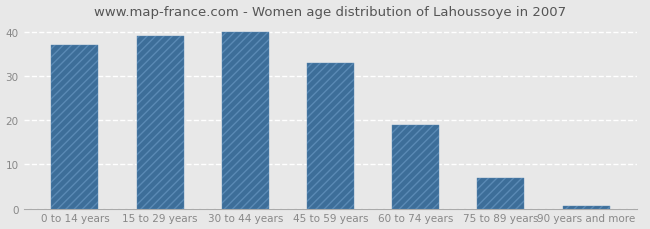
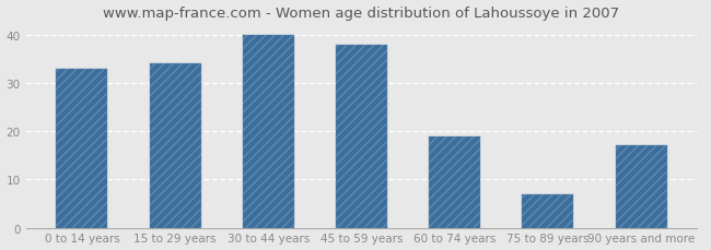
0 to 14 years: 37.0 -> 33.0
15 to 29 years: 39.0 -> 34.0
45 to 59 years: 33.0 -> 38.0
90 years and more: 0.5 -> 17.0
